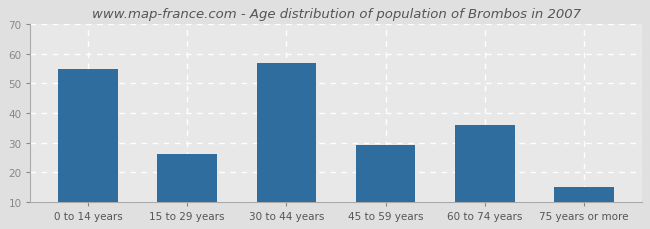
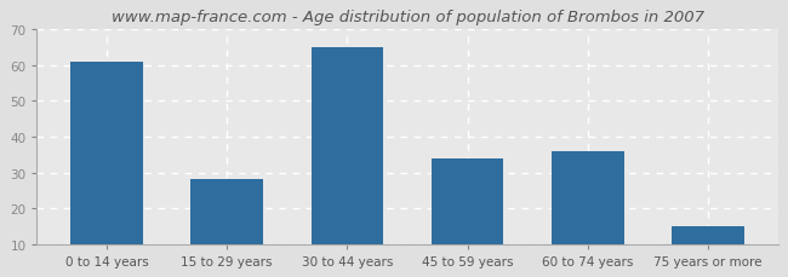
0 to 14 years: 55 -> 61
15 to 29 years: 26 -> 28
30 to 44 years: 57 -> 65
45 to 59 years: 29 -> 34
